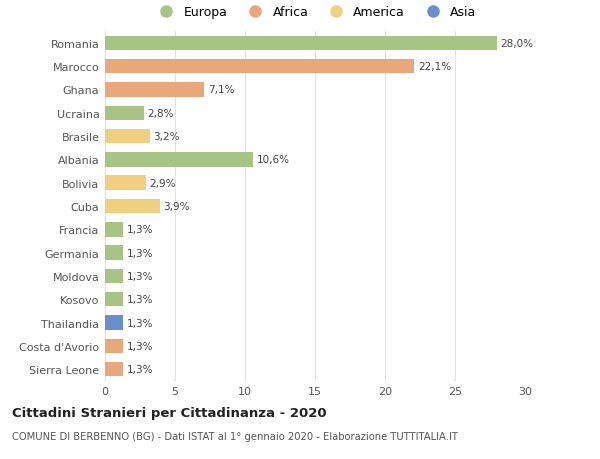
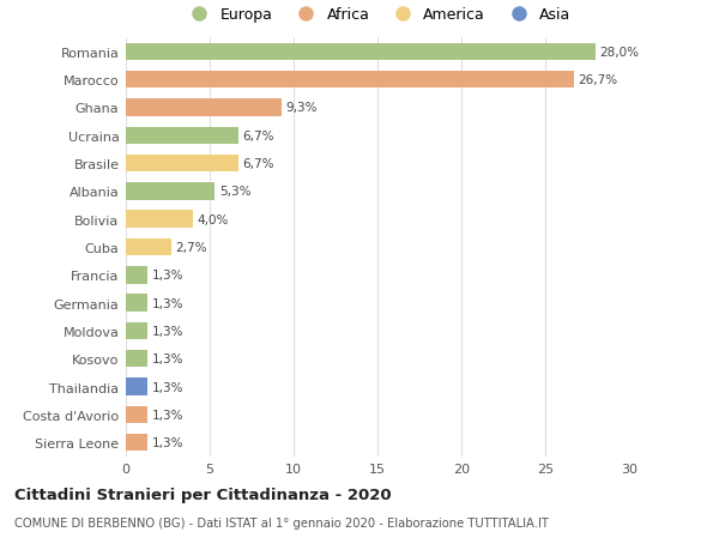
Marocco: 22,1% -> 26,7%
Ghana: 7,1% -> 9,3%
Ucraina: 2,8% -> 6,7%
Brasile: 3,2% -> 6,7%
Albania: 10,6% -> 5,3%
Bolivia: 2,9% -> 4,0%
Cuba: 3,9% -> 2,7%
